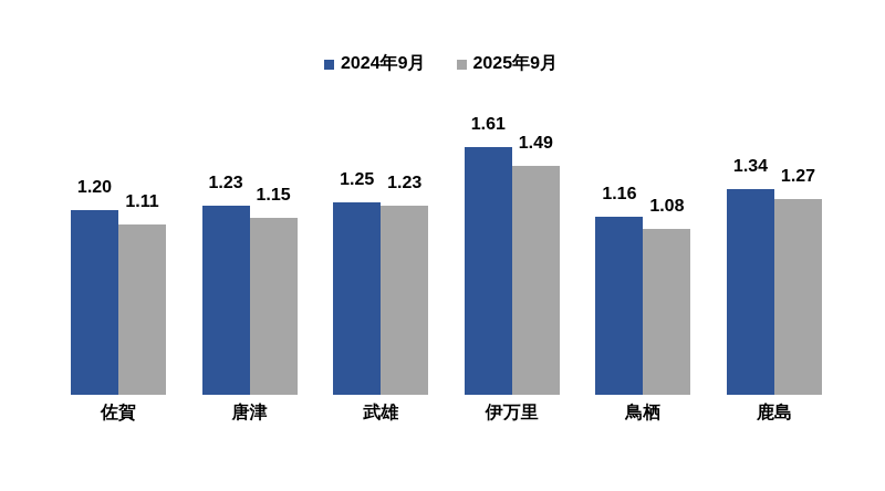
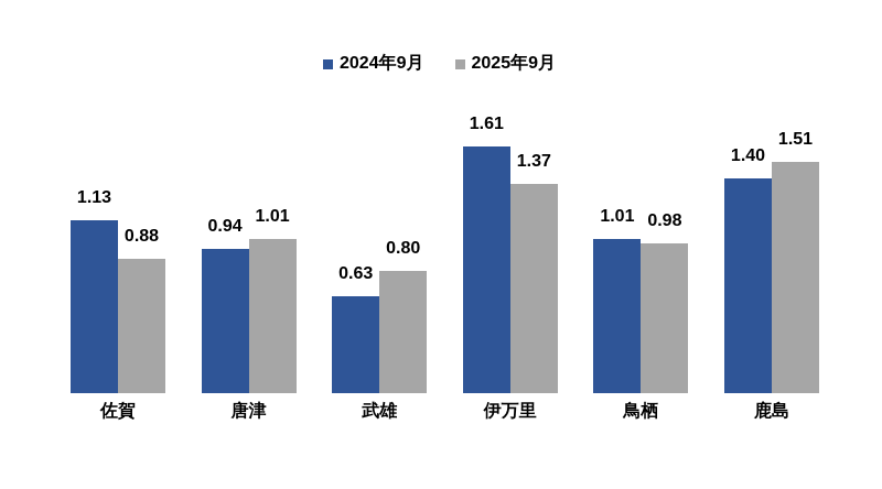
2024年9月/佐賀: 1.20 -> 1.13
2025年9月/佐賀: 1.11 -> 0.88
2024年9月/唐津: 1.23 -> 0.94
2025年9月/唐津: 1.15 -> 1.01
2024年9月/武雄: 1.25 -> 0.63
2025年9月/武雄: 1.23 -> 0.80
2025年9月/伊万里: 1.49 -> 1.37
2024年9月/鳥栖: 1.16 -> 1.01
2025年9月/鳥栖: 1.08 -> 0.98
2024年9月/鹿島: 1.34 -> 1.40
2025年9月/鹿島: 1.27 -> 1.51
